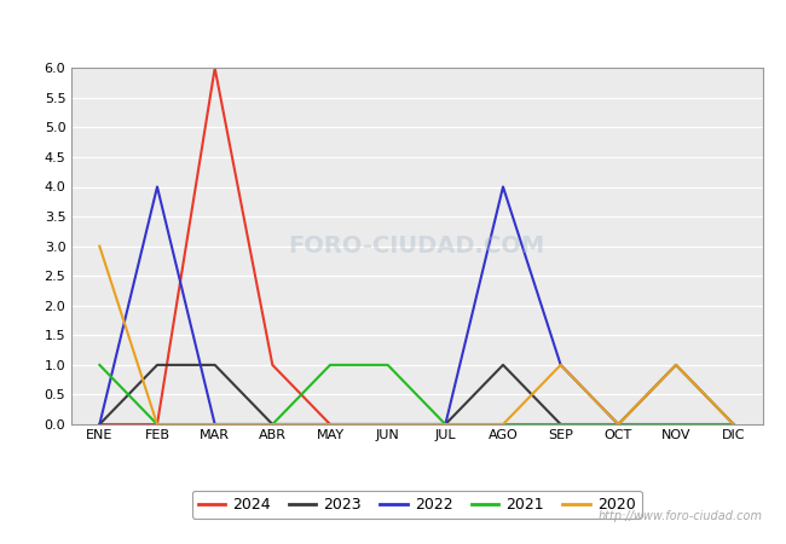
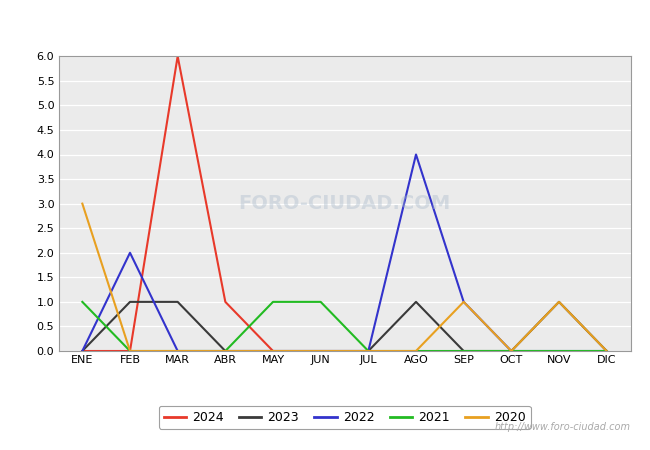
2022/FEB: 4 -> 2
